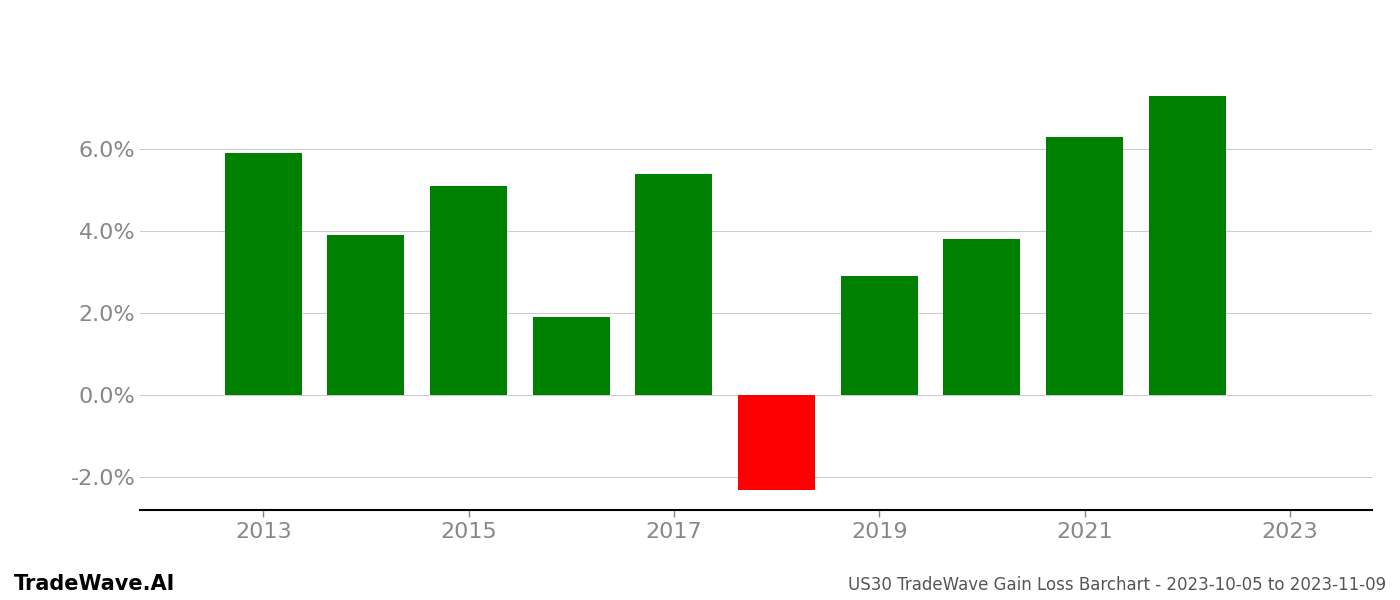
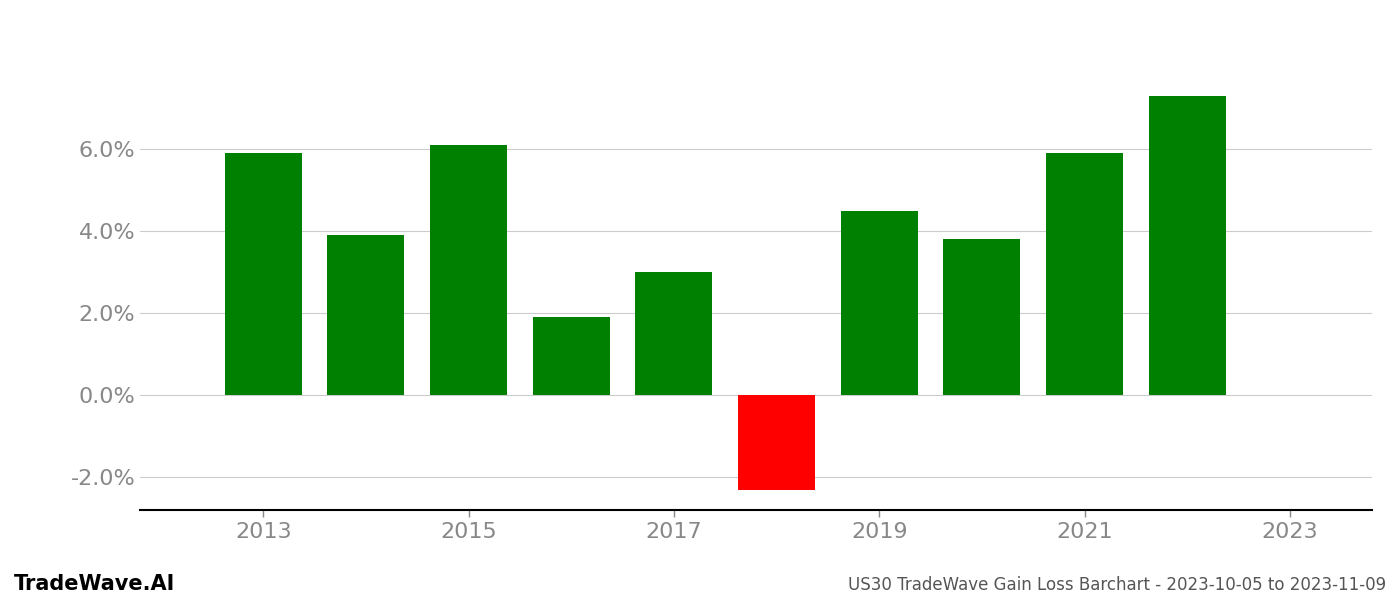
2015: 5.1% -> 6.1%
2017: 5.4% -> 3.0%
2019: 2.9% -> 4.5%
2021: 6.3% -> 5.9%
